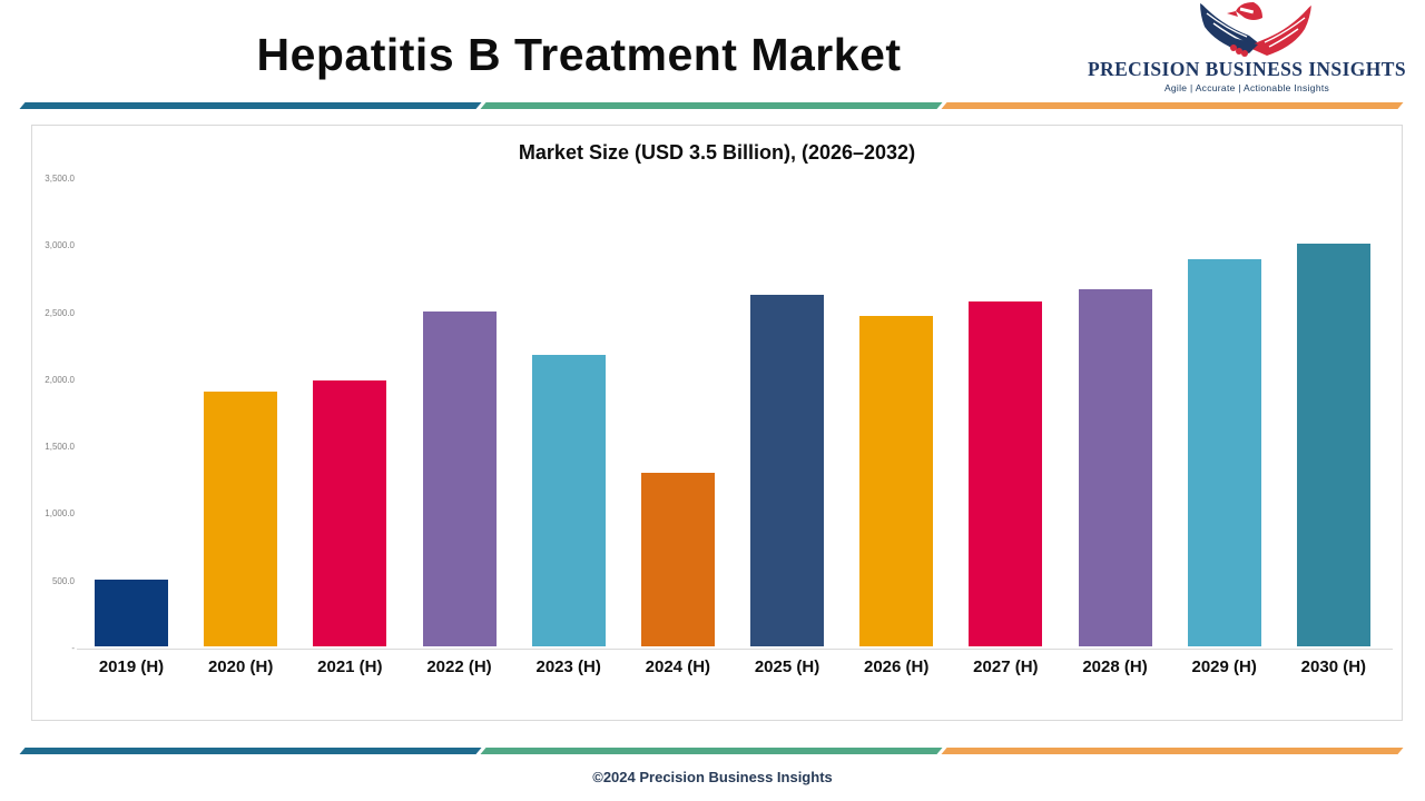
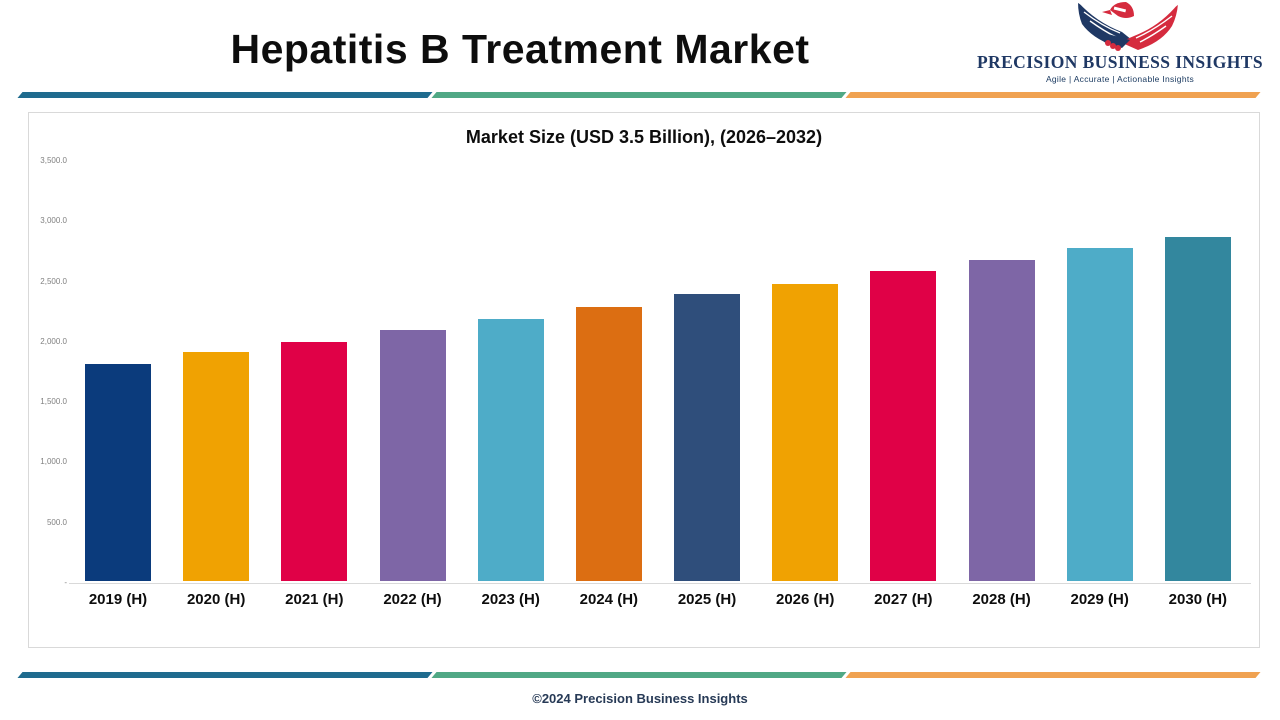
2019 (H): 500 -> 1800
2022 (H): 2500 -> 2080
2024 (H): 1290 -> 2270
2025 (H): 2620 -> 2380
2029 (H): 2890 -> 2760
2030 (H): 3000 -> 2850
